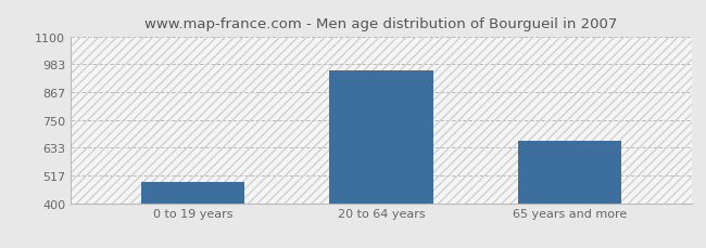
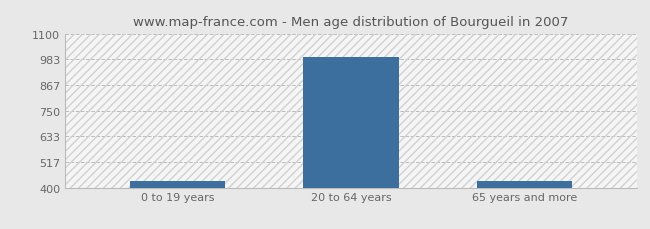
0 to 19 years: 490 -> 432
20 to 64 years: 955 -> 992
65 years and more: 660 -> 432
